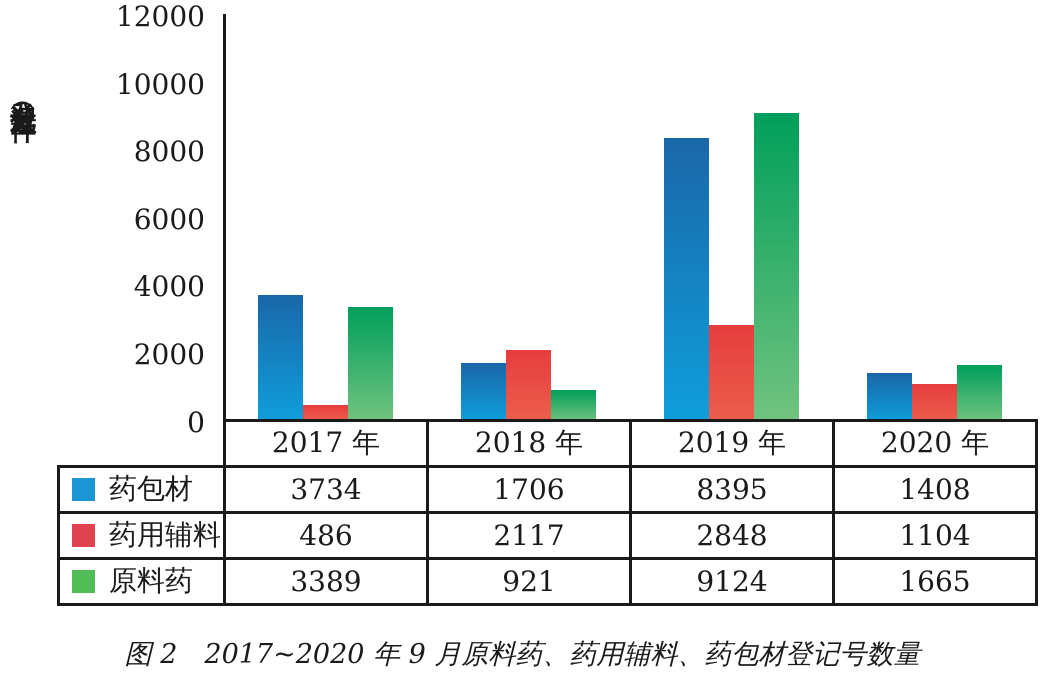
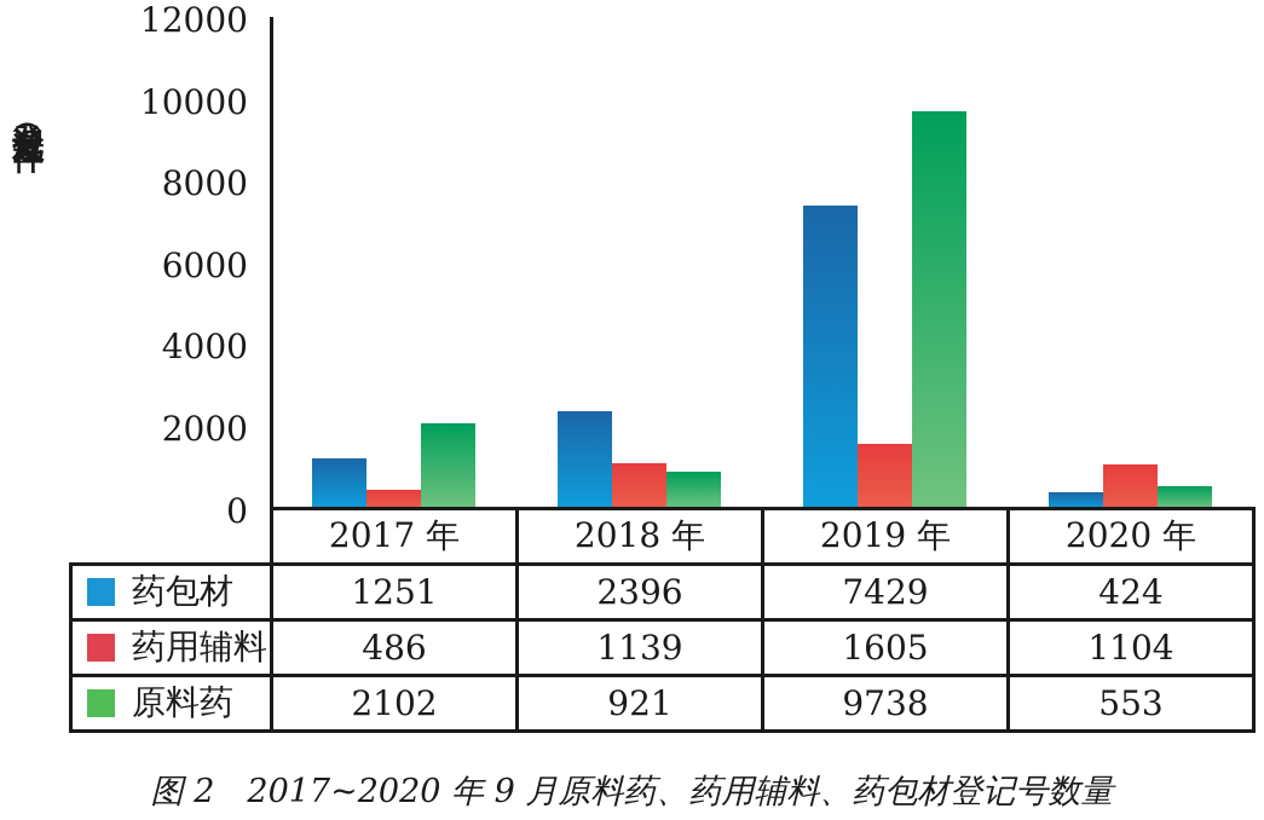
药包材/2017 年: 3734 -> 1251
原料药/2017 年: 3389 -> 2102
药包材/2018 年: 1706 -> 2396
药用辅料/2018 年: 2117 -> 1139
药包材/2019 年: 8395 -> 7429
药用辅料/2019 年: 2848 -> 1605
原料药/2019 年: 9124 -> 9738
药包材/2020 年: 1408 -> 424
原料药/2020 年: 1665 -> 553
